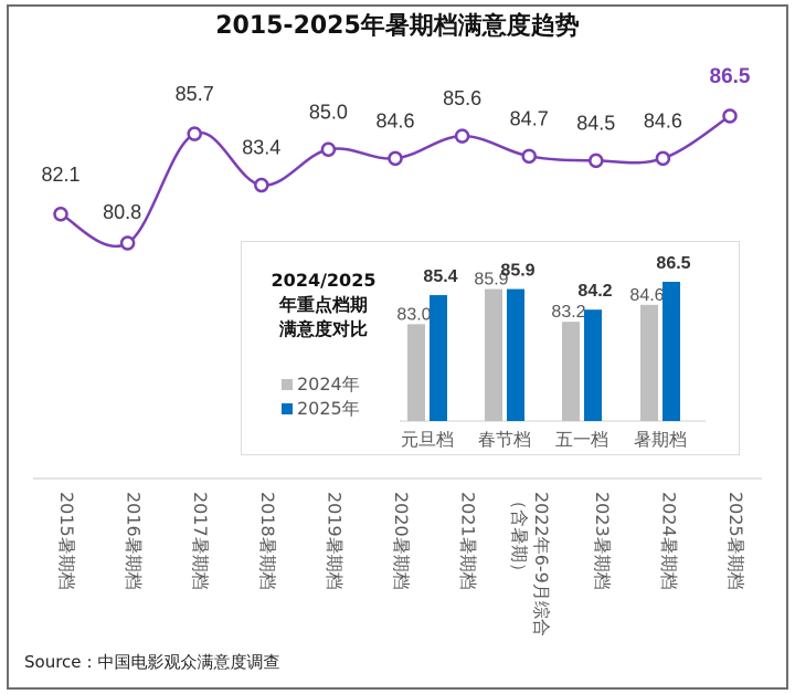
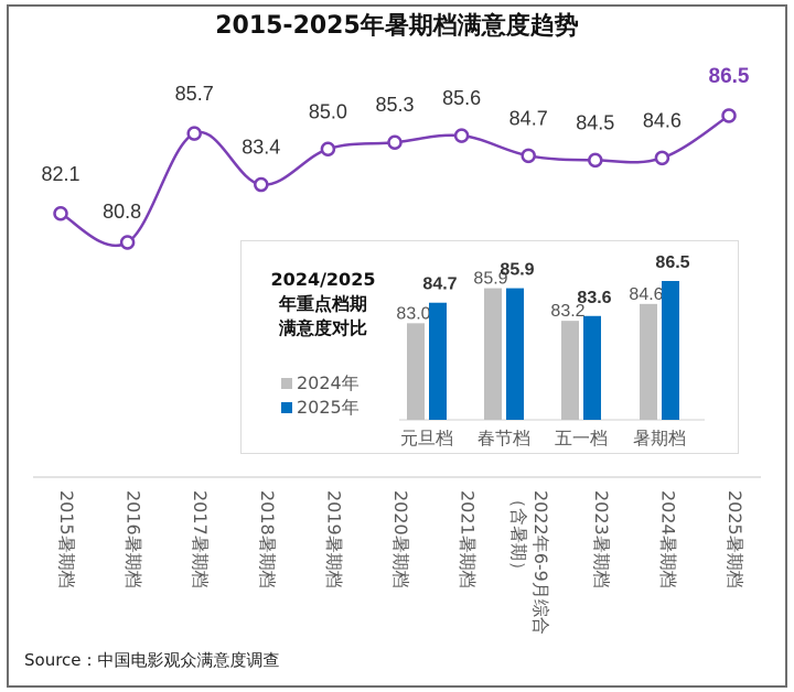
2015-2025年暑期档满意度趋势/2020暑期档: 84.6 -> 85.3
2024/2025年重点档期满意度对比/2025年/元旦档: 85.4 -> 84.7
2024/2025年重点档期满意度对比/2025年/五一档: 84.2 -> 83.6
